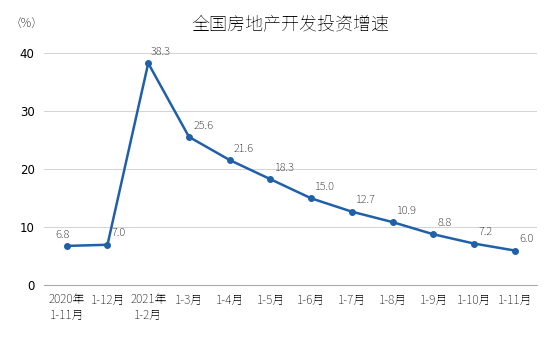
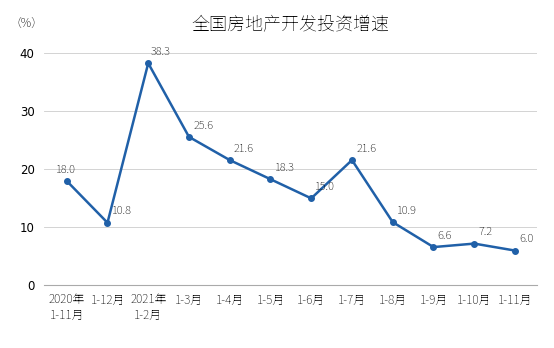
2020年 1-11月: 6.8 -> 18.0
1-12月: 7.0 -> 10.8
1-7月: 12.7 -> 21.6
1-9月: 8.8 -> 6.6
